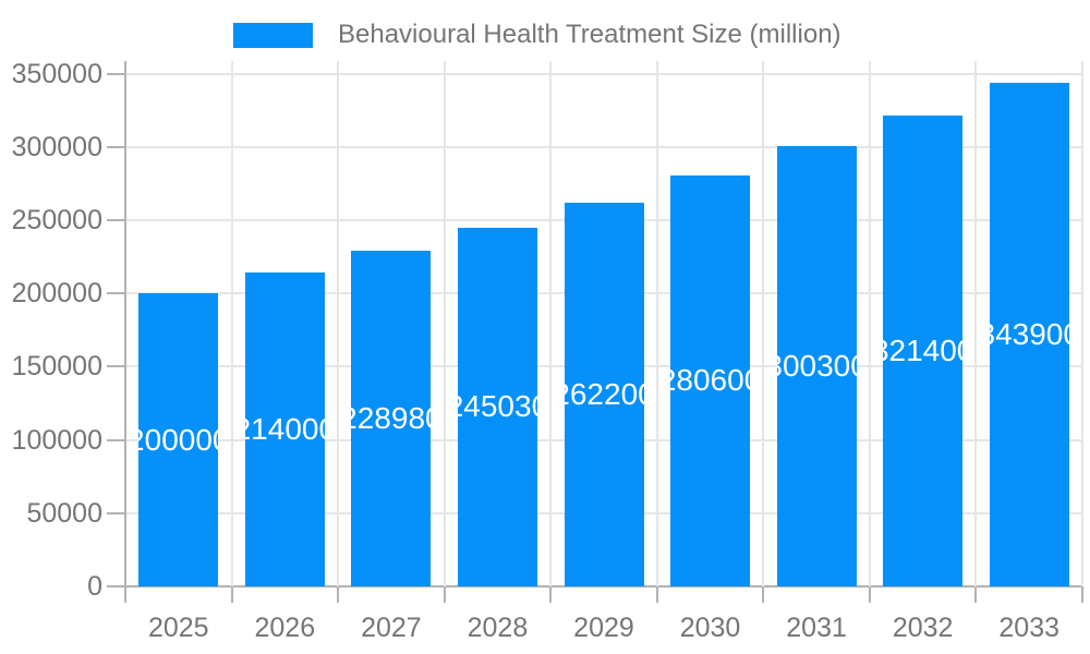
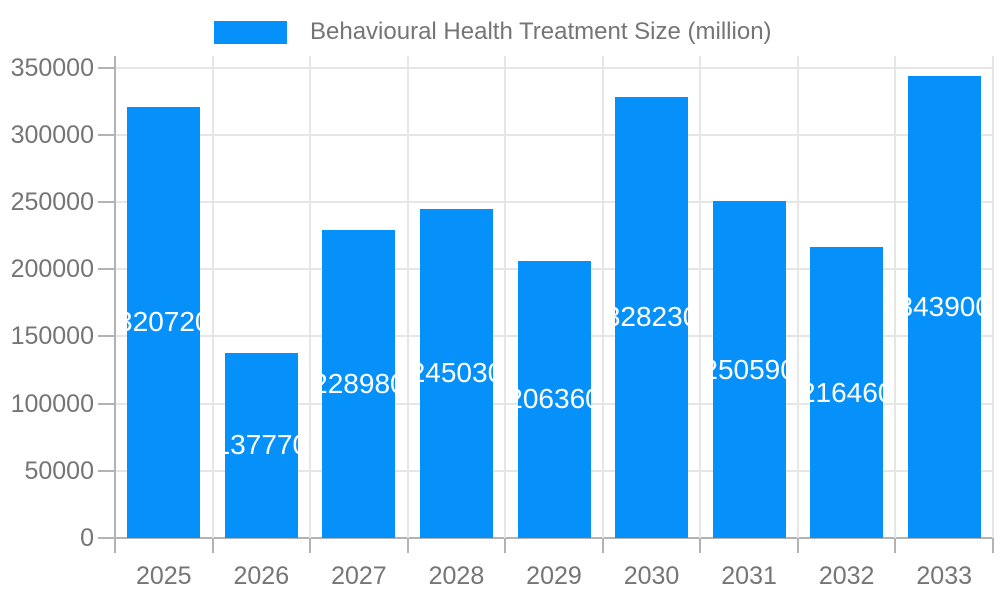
2025: 200000 -> 320720
2026: 214000 -> 137770
2029: 262200 -> 206360
2030: 280600 -> 328230
2031: 300300 -> 250590
2032: 321400 -> 216460
